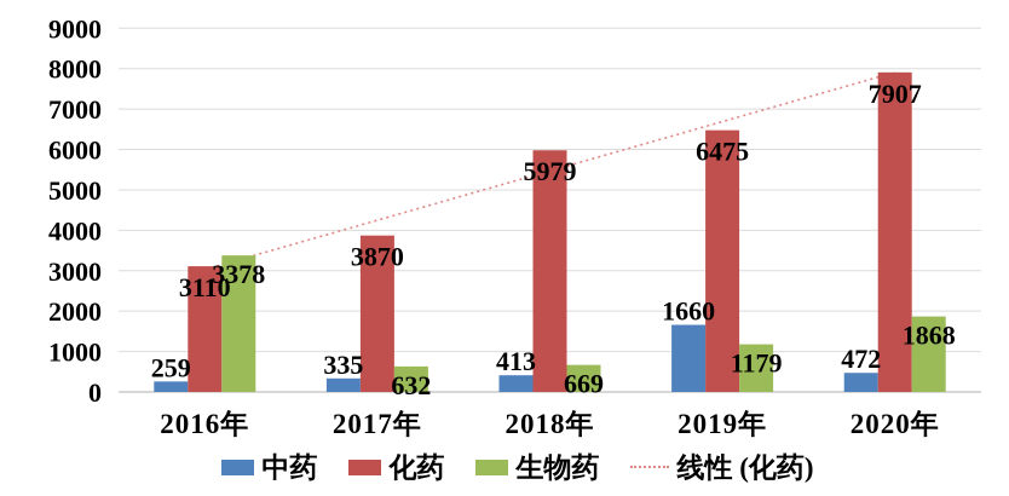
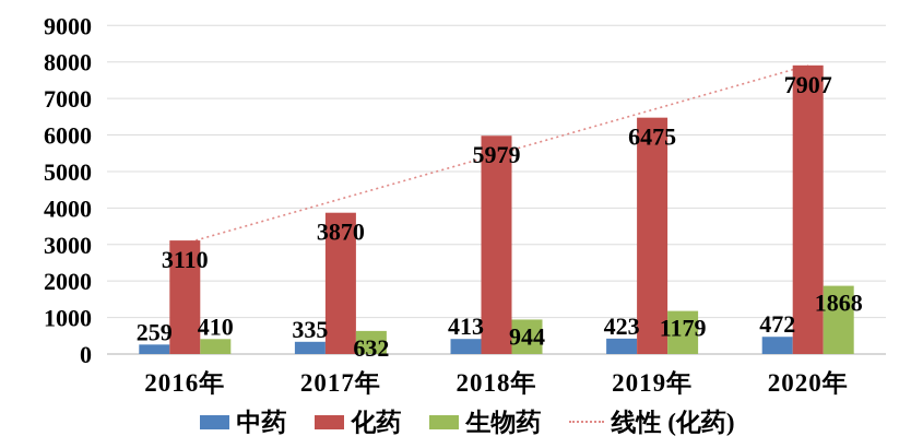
生物药/2016年: 3378 -> 410
生物药/2018年: 669 -> 944
中药/2019年: 1660 -> 423
